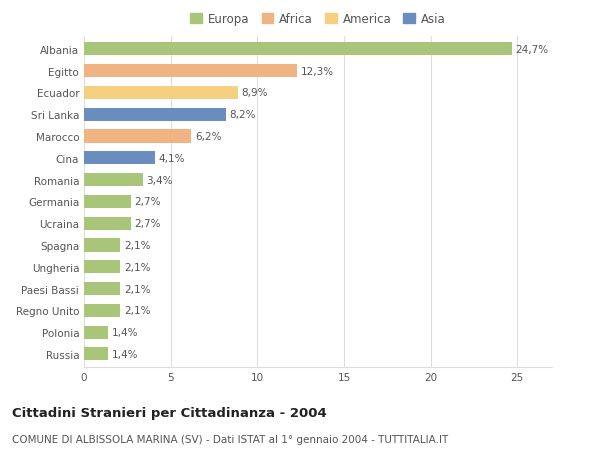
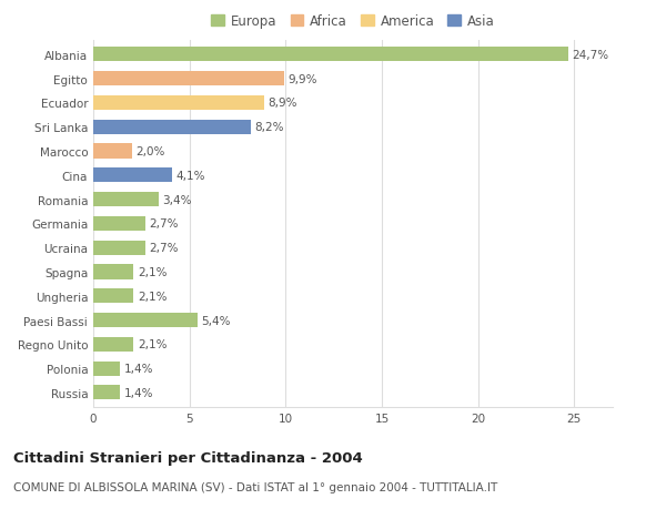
Egitto: 12,3% -> 9,9%
Marocco: 6,2% -> 2,0%
Paesi Bassi: 2,1% -> 5,4%
